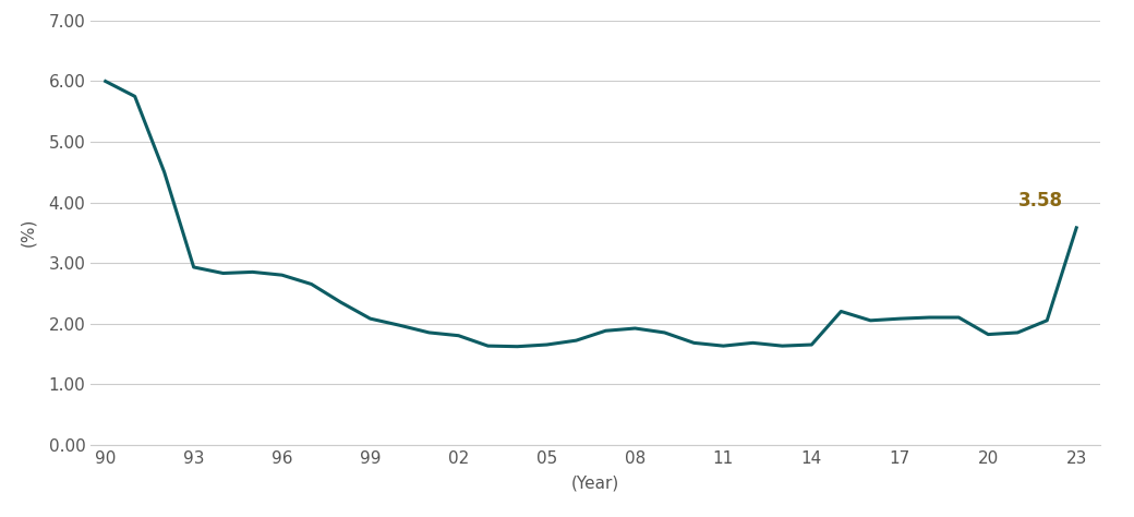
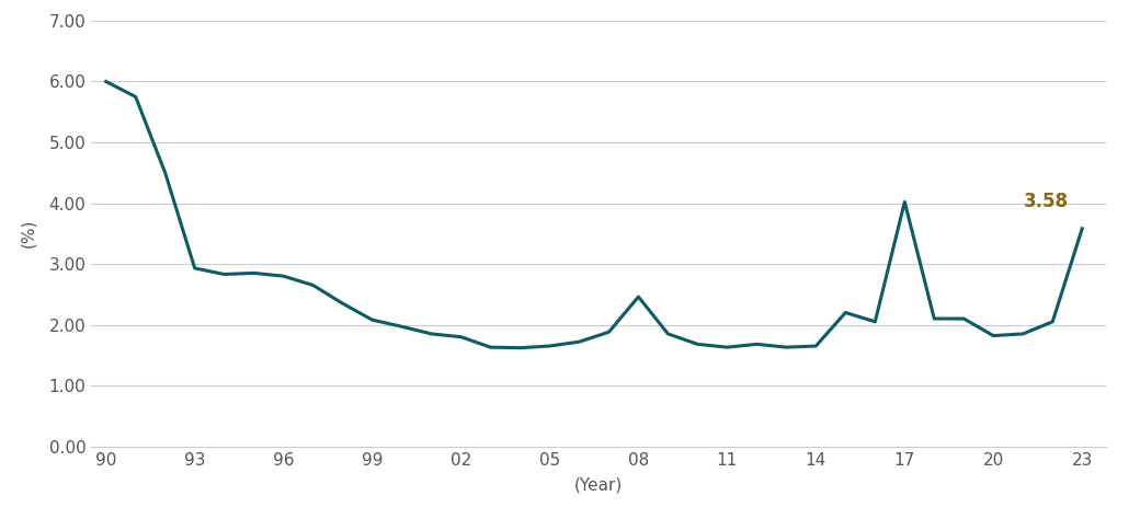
08: 1.92 -> 2.46
17: 2.08 -> 4.02
